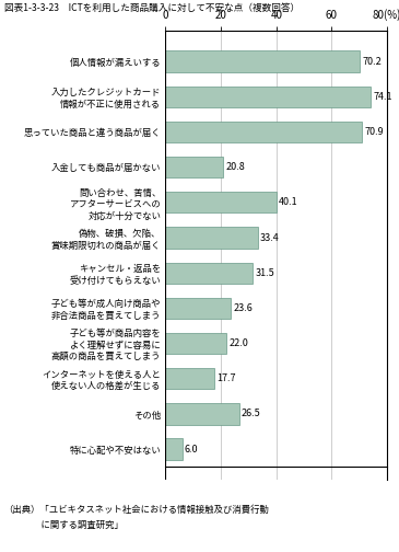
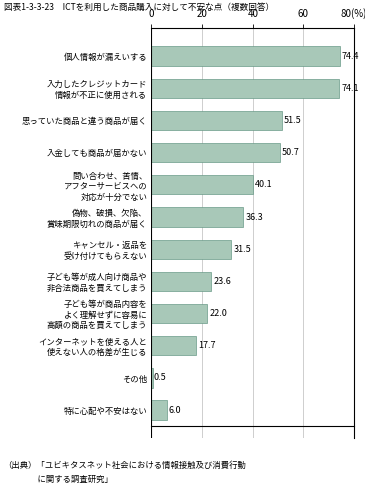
個人情報が漏えいする: 70.2 -> 74.4
思っていた商品と違う商品が届く: 70.9 -> 51.5
入金しても商品が届かない: 20.8 -> 50.7
偽物、破損、欠陥、 賞味期限切れの商品が届く: 33.4 -> 36.3
その他: 26.5 -> 0.5
